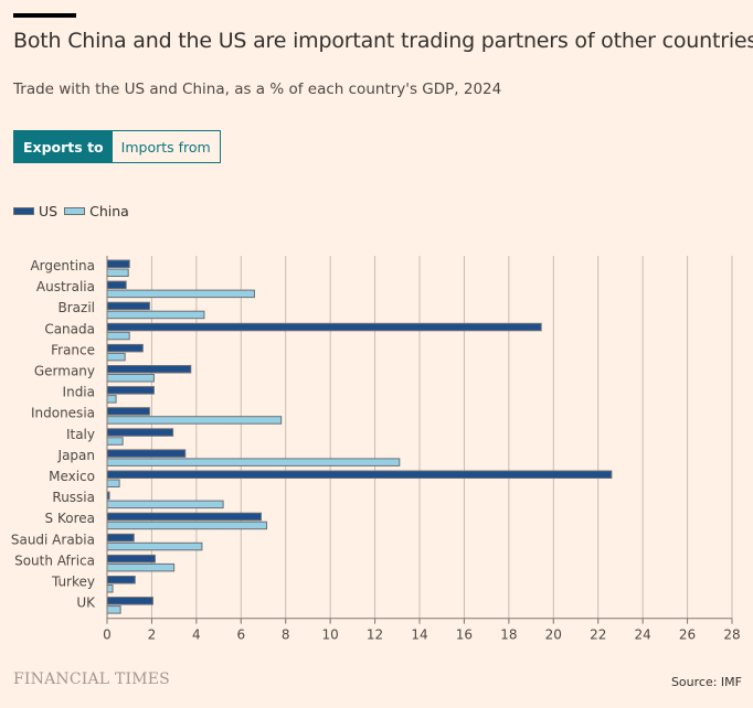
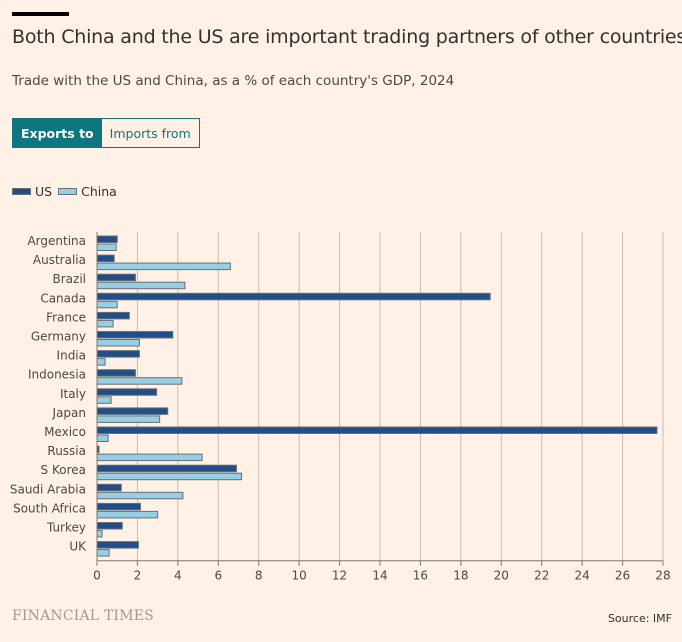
China/Indonesia: 7.8 -> 4.2
China/Japan: 13.1 -> 3.1
US/Mexico: 22.6 -> 27.7
